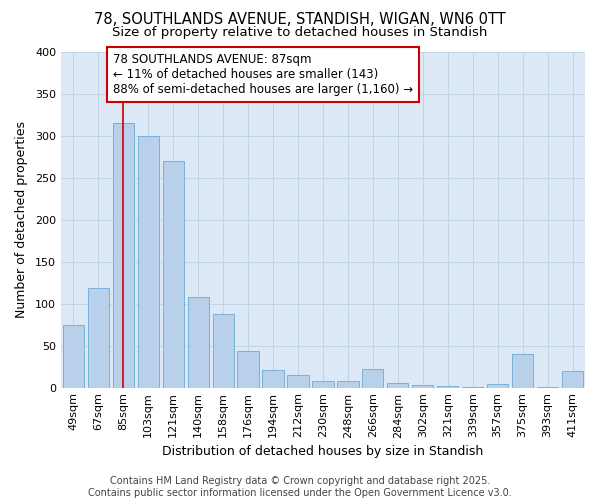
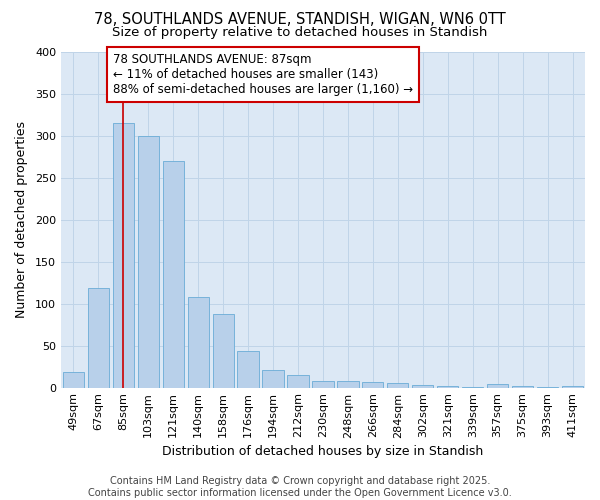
49sqm: 74 -> 18
266sqm: 22 -> 7
375sqm: 40 -> 2
411sqm: 20 -> 2
